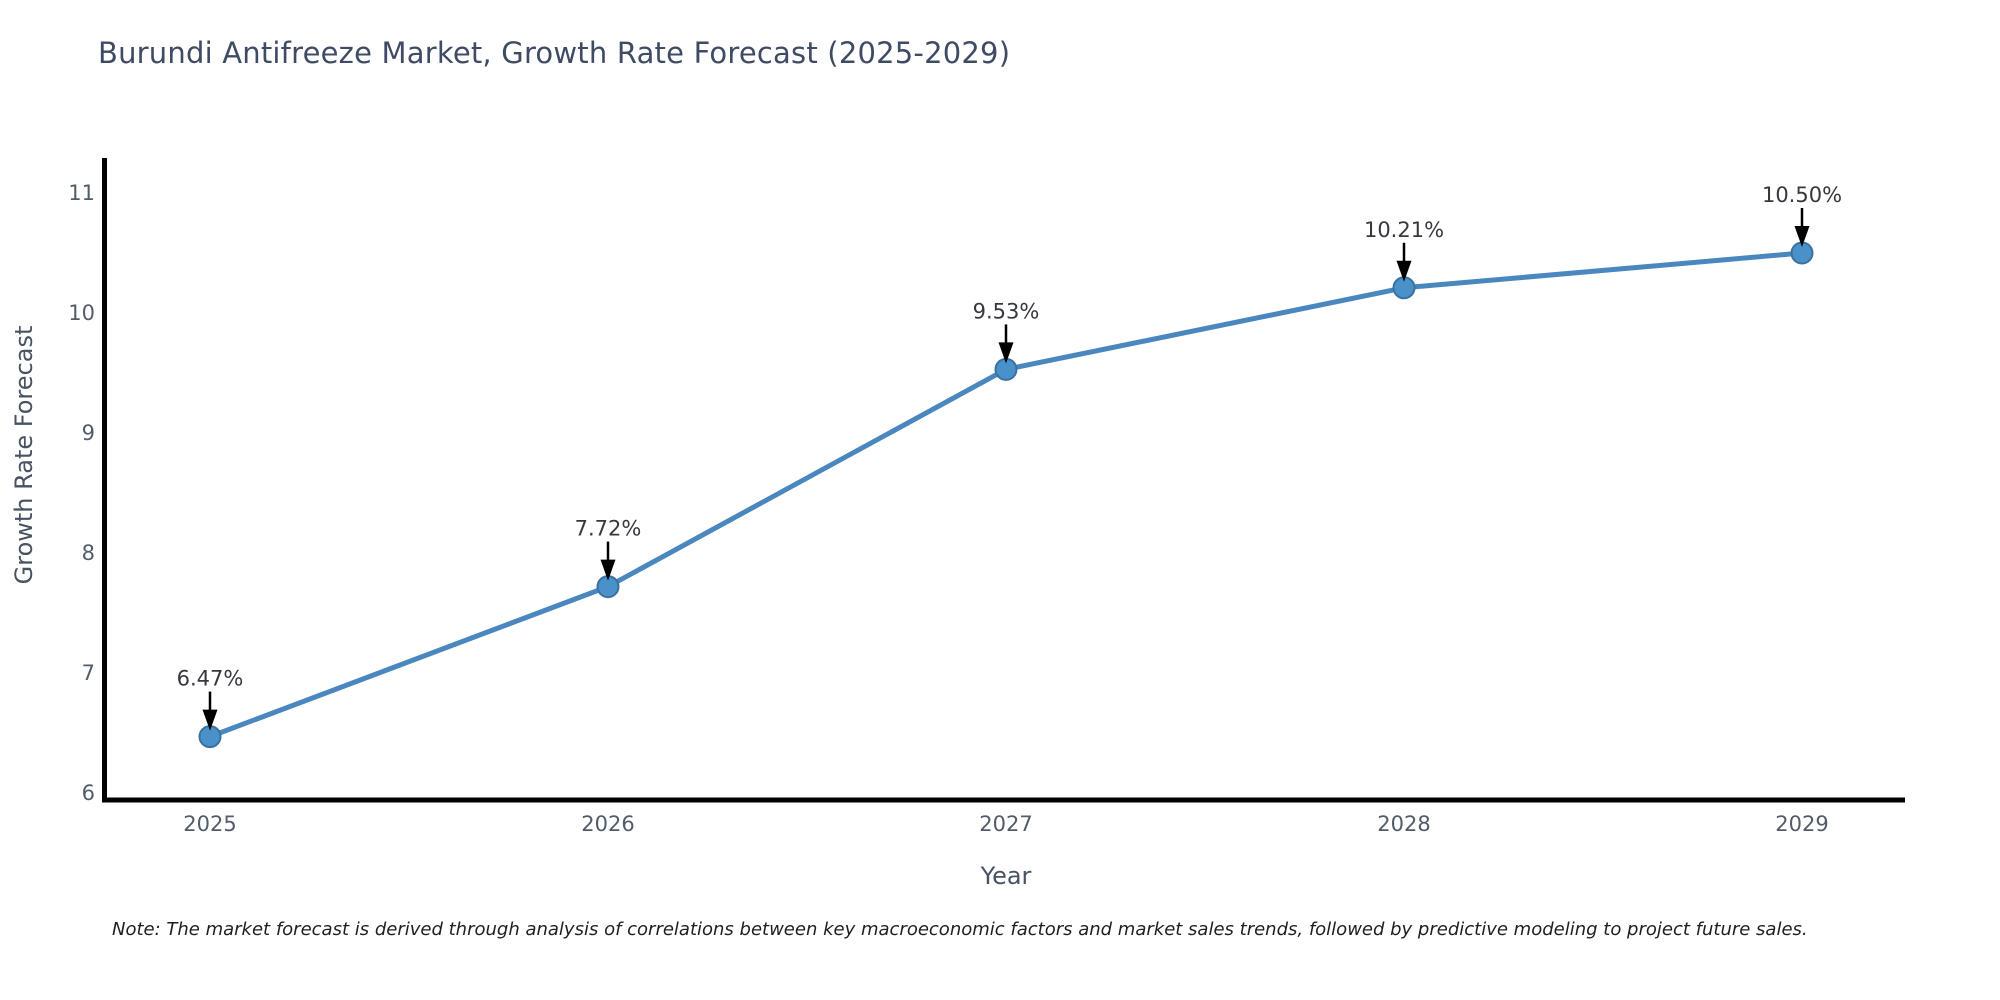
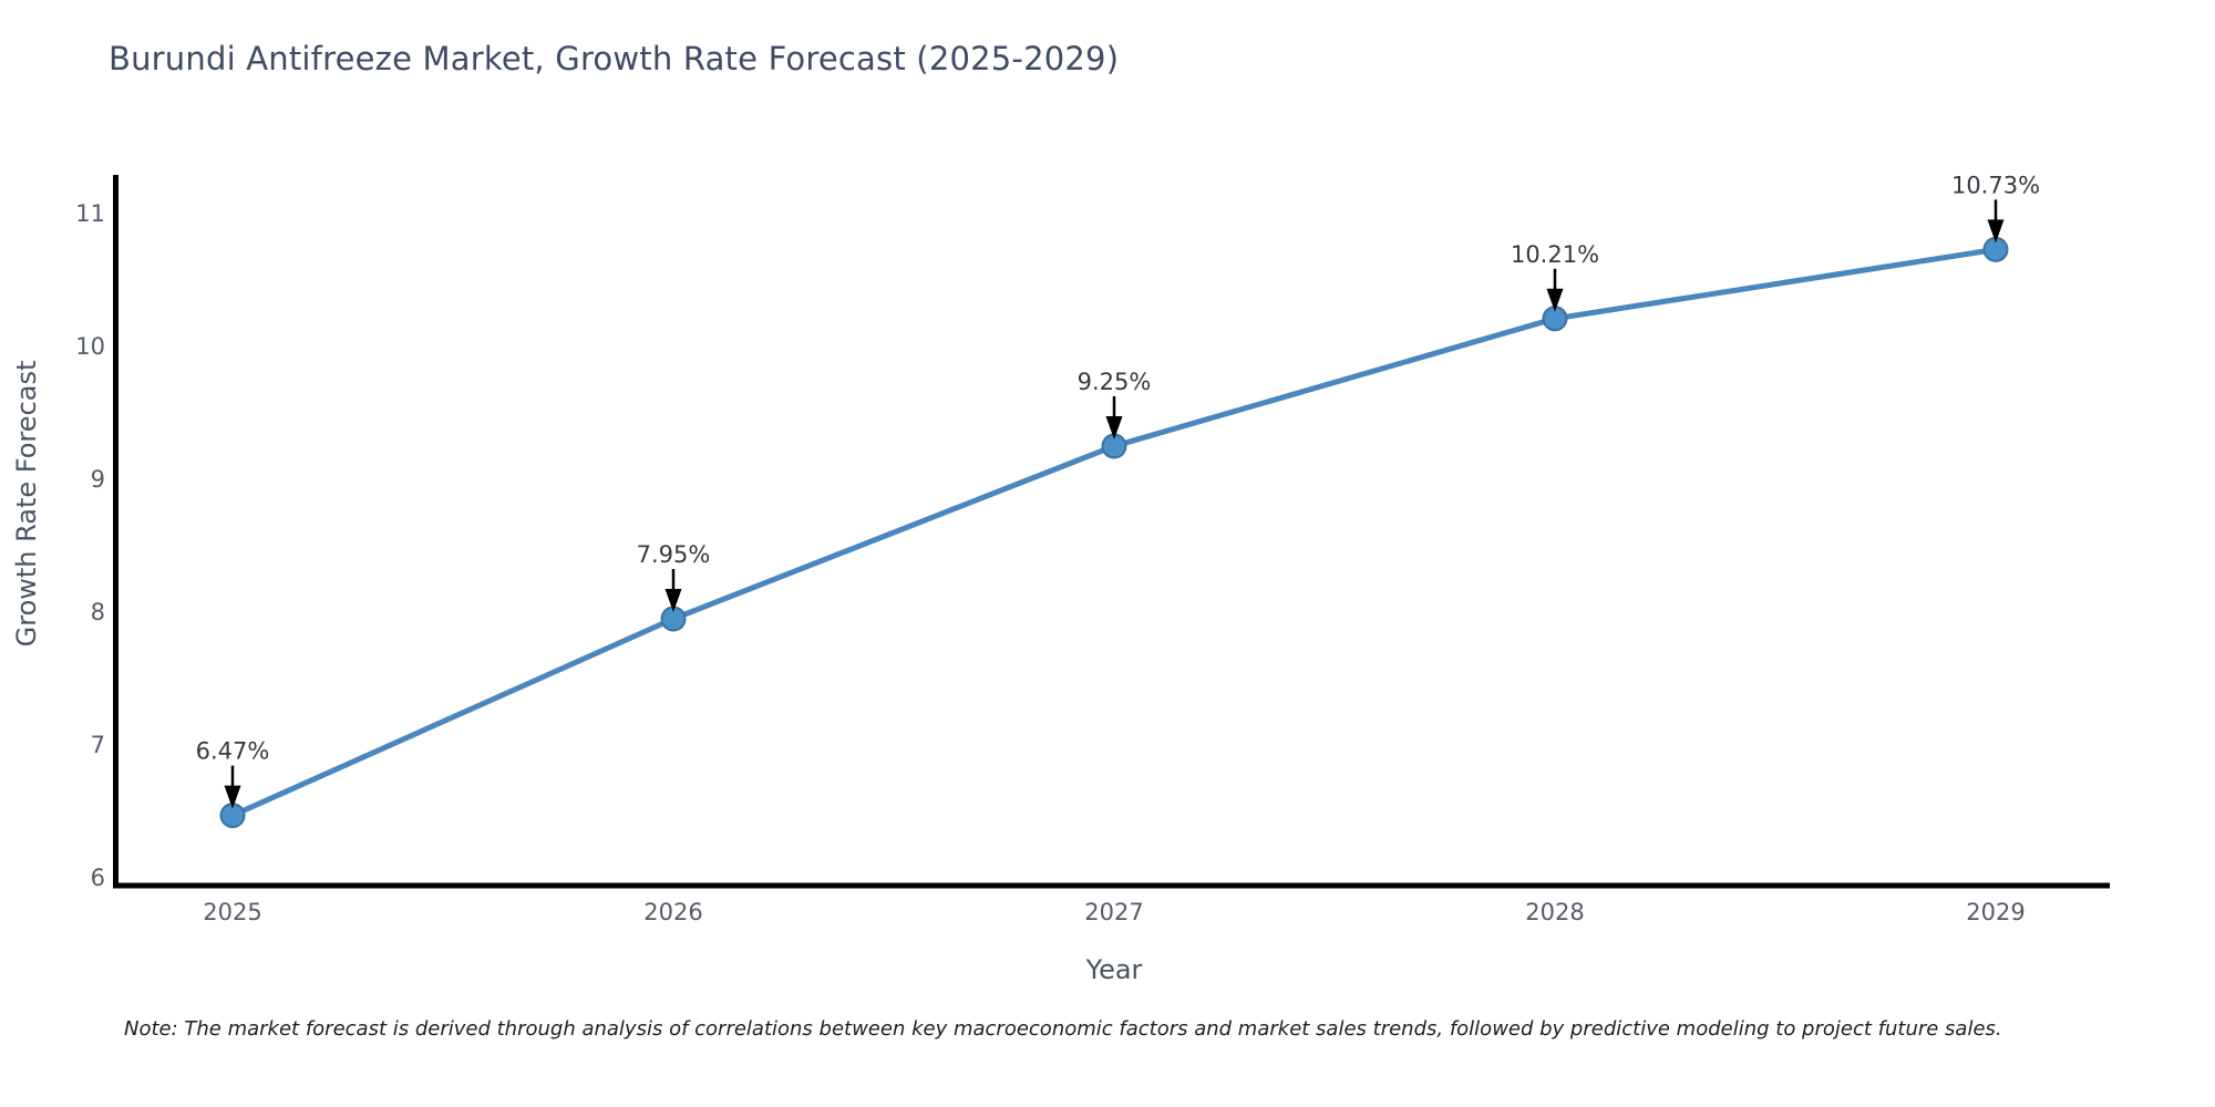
2026: 7.72% -> 7.95%
2027: 9.53% -> 9.25%
2029: 10.50% -> 10.73%
